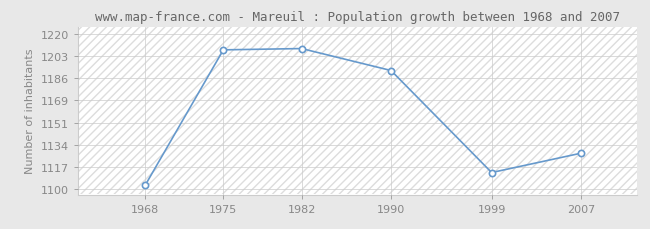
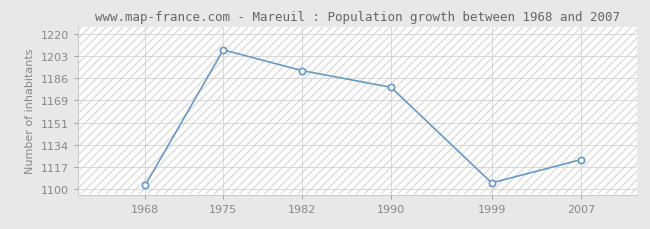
1982: 1209 -> 1192
1990: 1192 -> 1179
1999: 1113 -> 1105
2007: 1128 -> 1123
